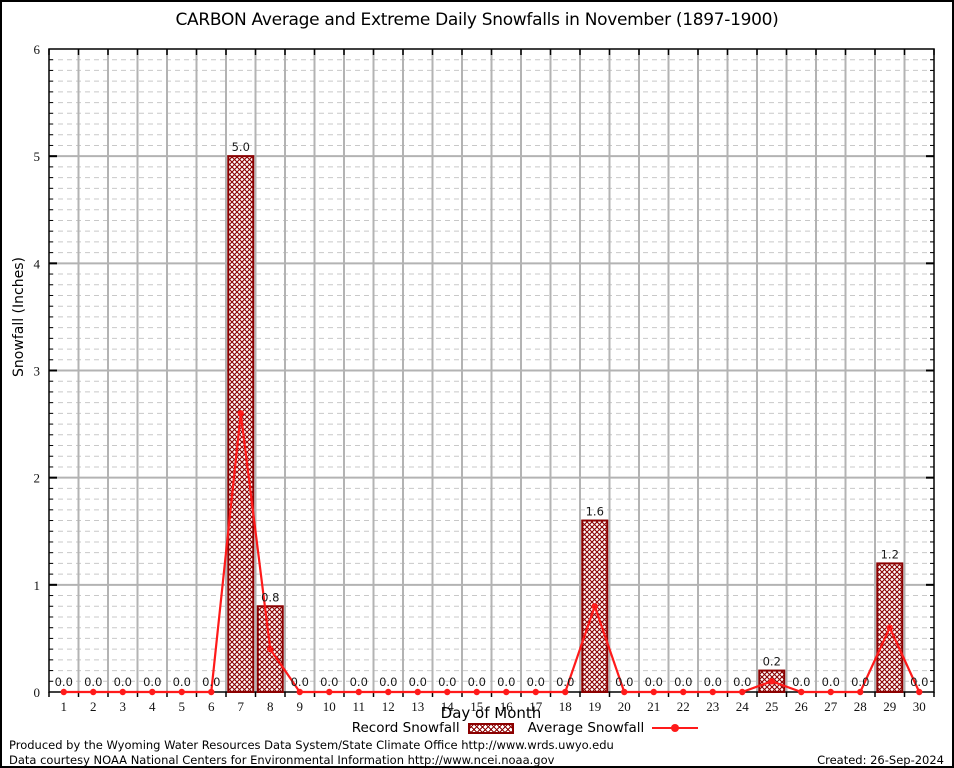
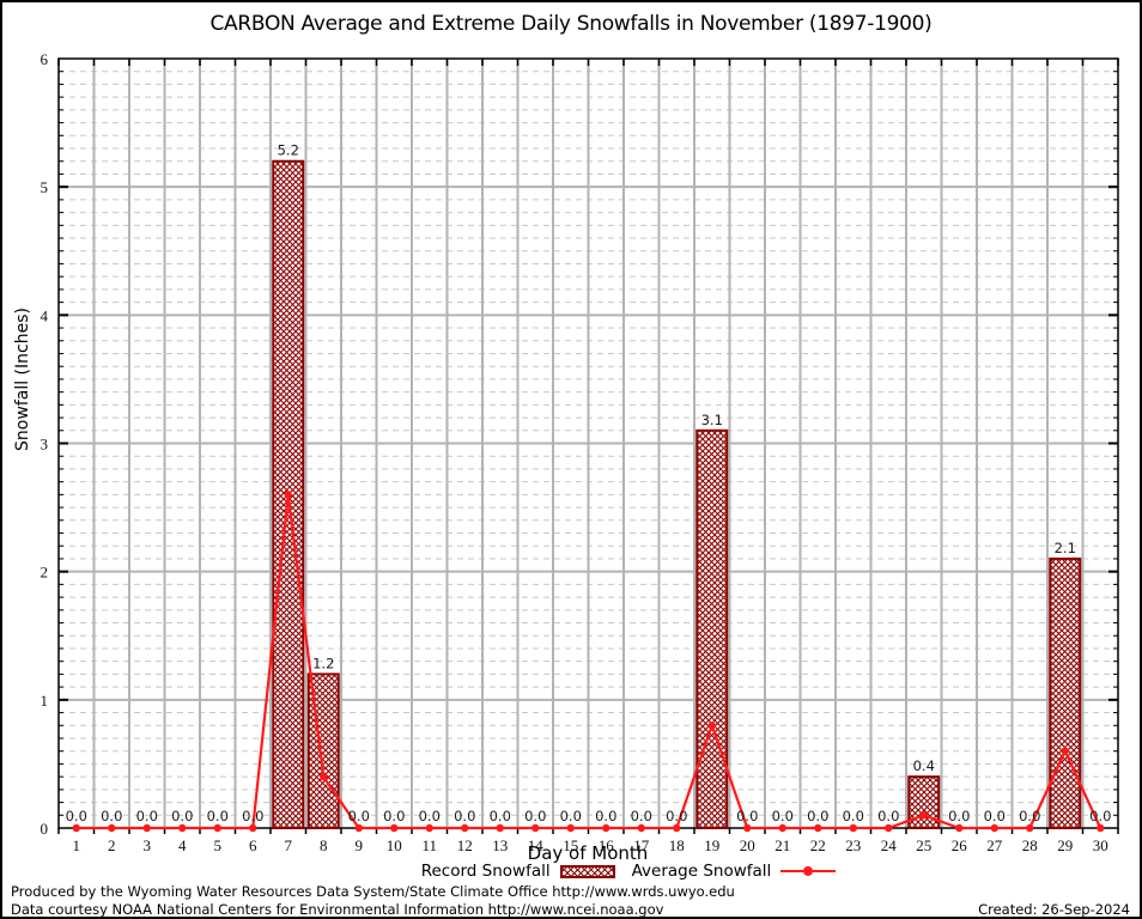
Record Snowfall/7: 5.0 -> 5.2
Record Snowfall/8: 0.8 -> 1.2
Record Snowfall/19: 1.6 -> 3.1
Record Snowfall/25: 0.2 -> 0.4
Record Snowfall/29: 1.2 -> 2.1
